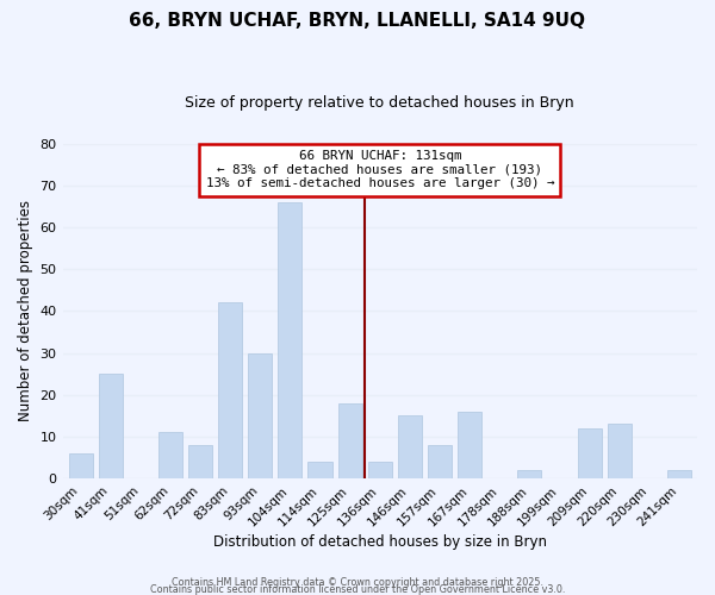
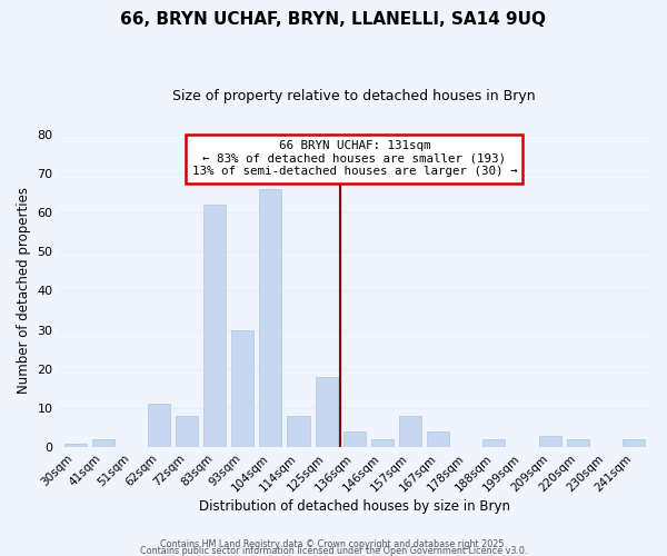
30sqm: 6 -> 1
41sqm: 25 -> 2
83sqm: 42 -> 62
114sqm: 4 -> 8
146sqm: 15 -> 2
167sqm: 16 -> 4
209sqm: 12 -> 3
220sqm: 13 -> 2
